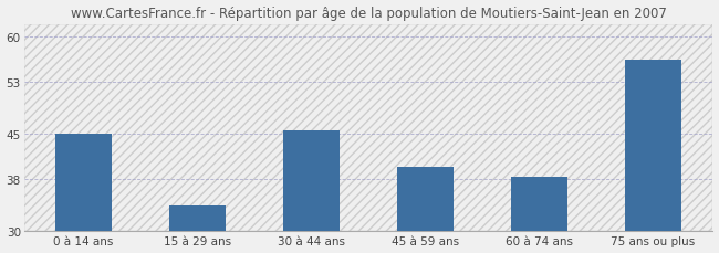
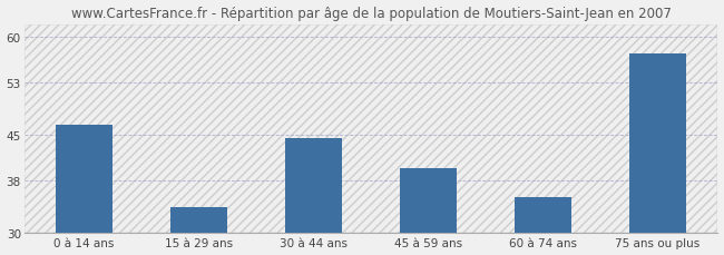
0 à 14 ans: 45.0 -> 46.5
30 à 44 ans: 45.6 -> 44.5
60 à 74 ans: 38.4 -> 35.5
75 ans ou plus: 56.4 -> 57.5
